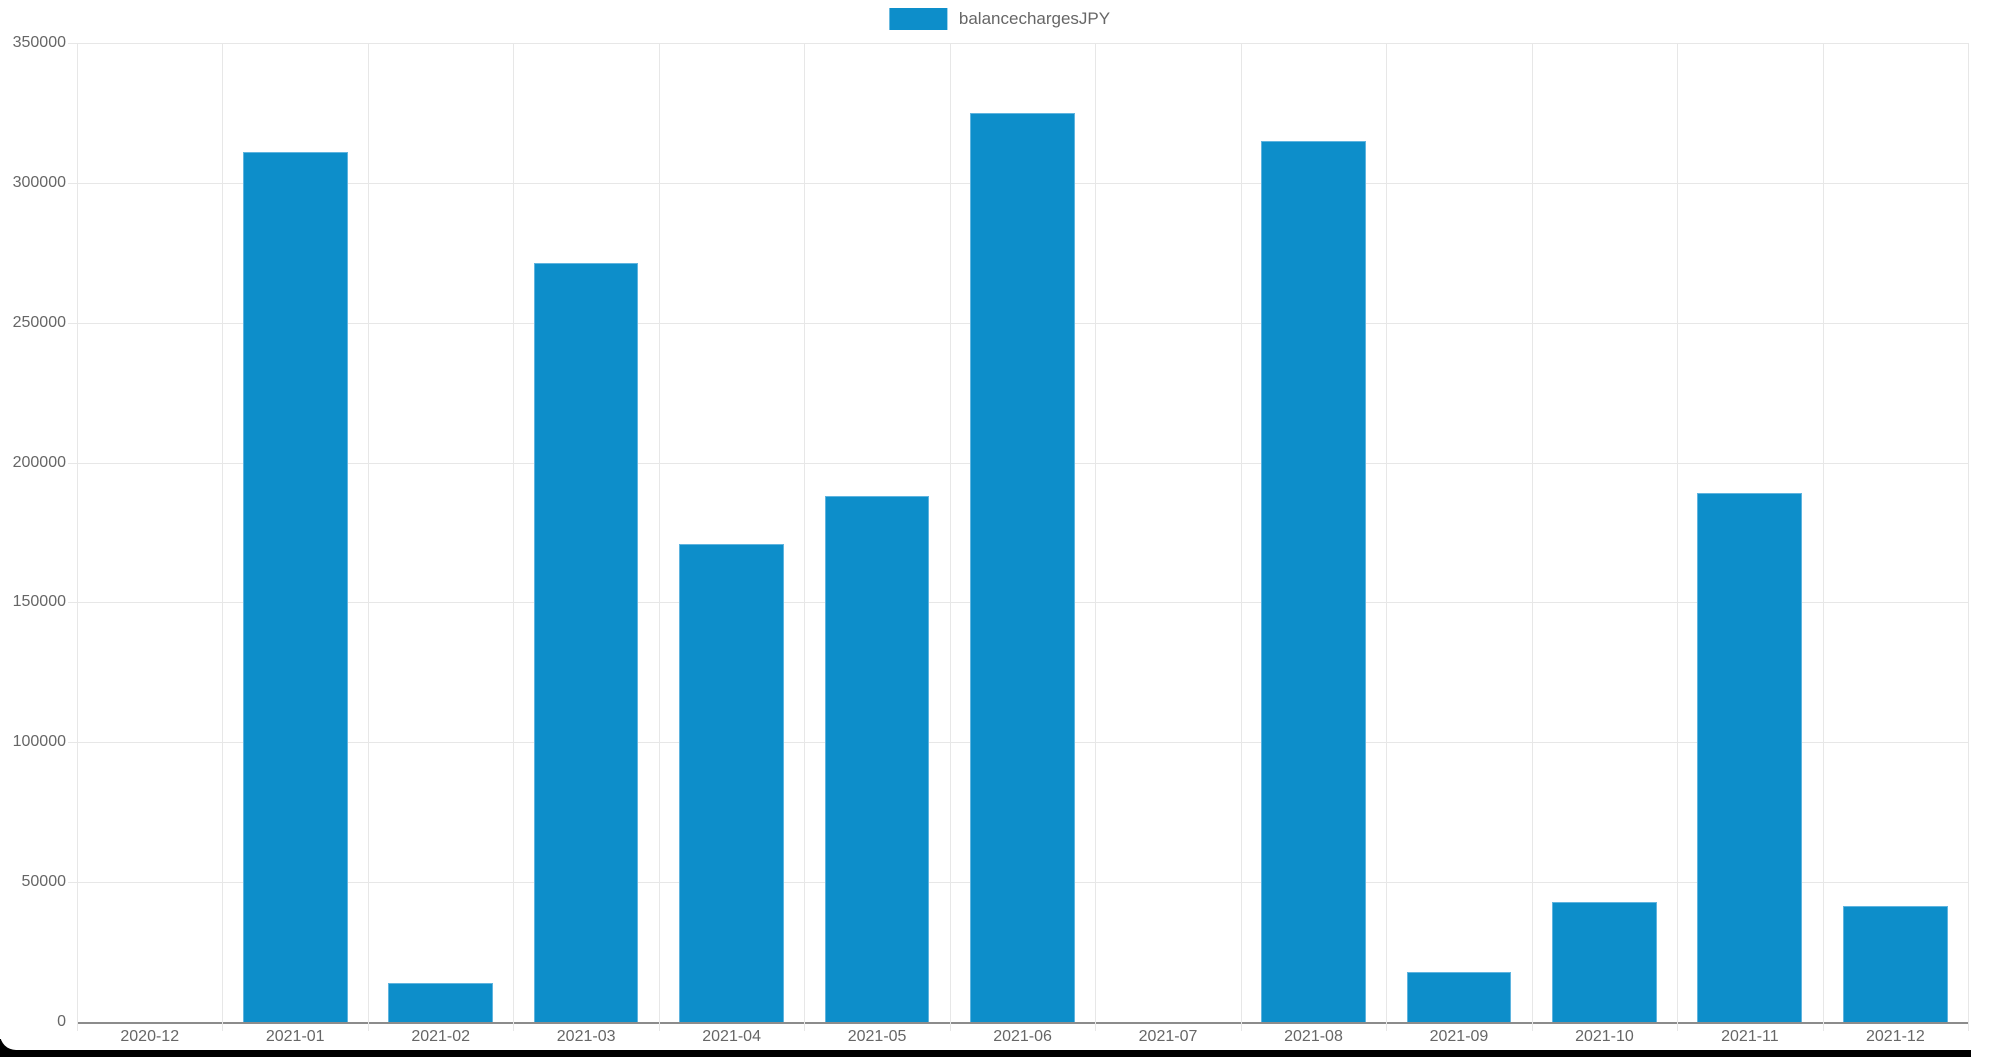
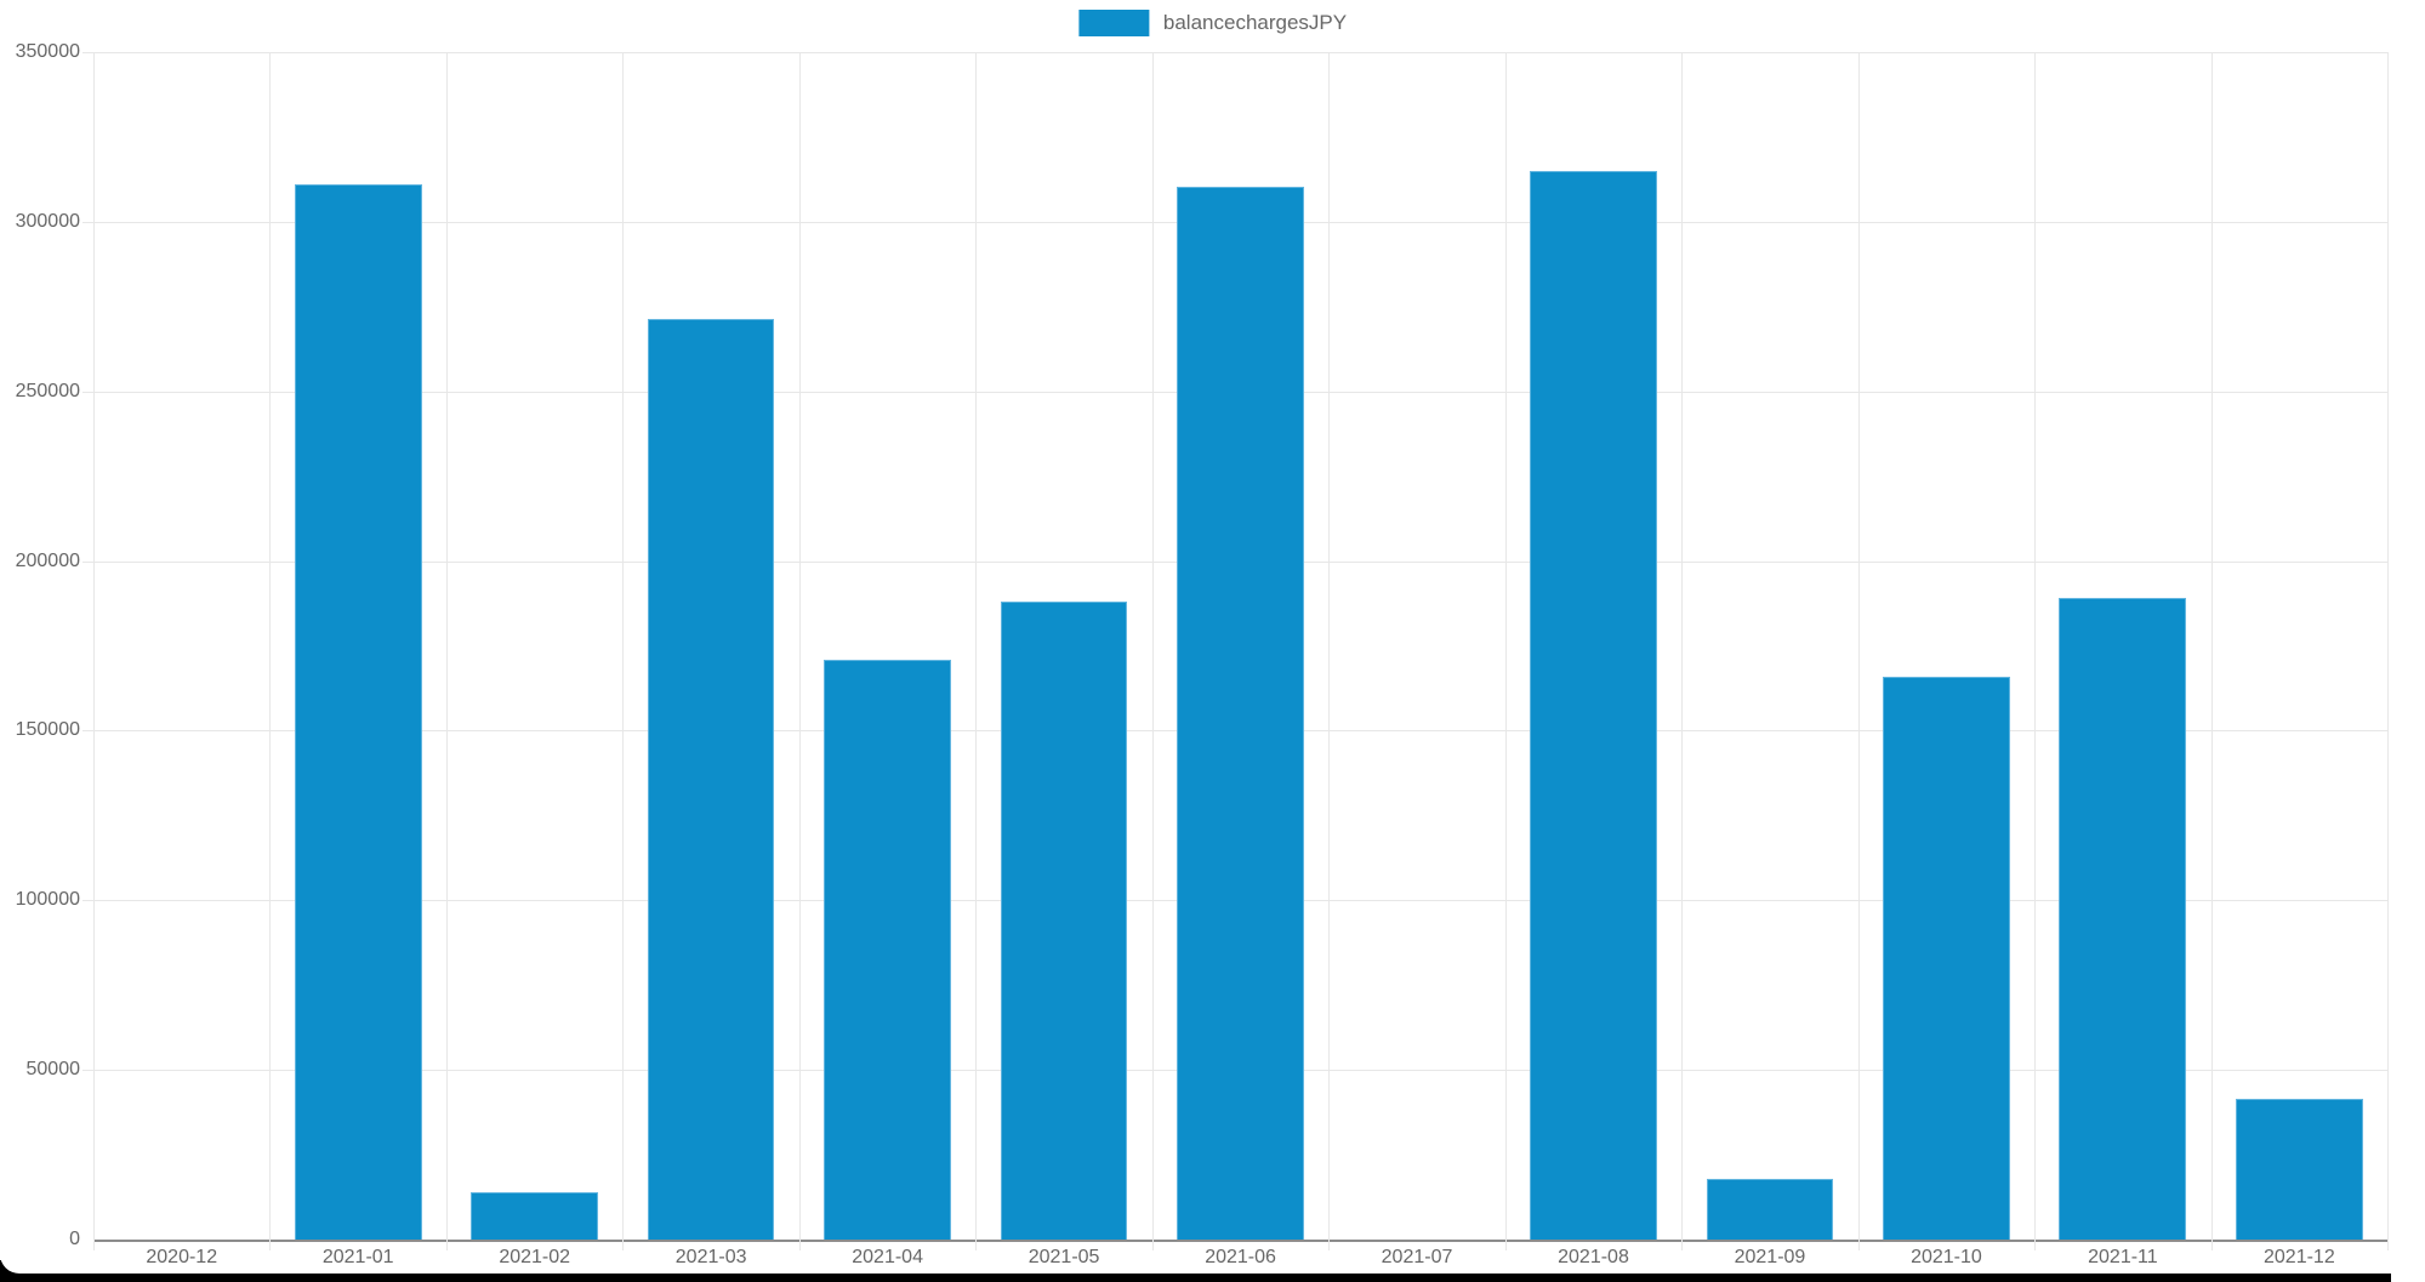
2021-06: 325000 -> 310000
2021-10: 43000 -> 166000
